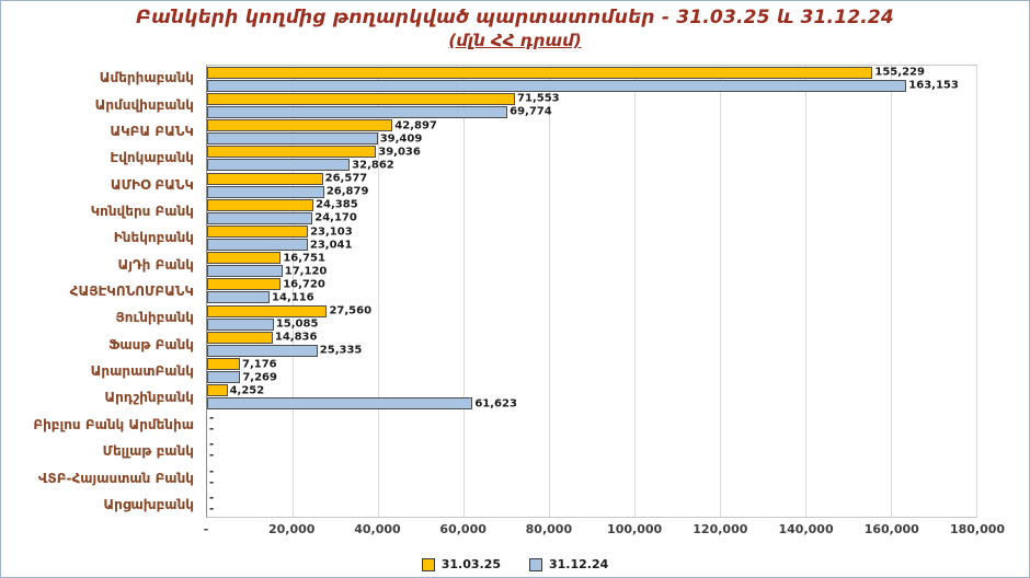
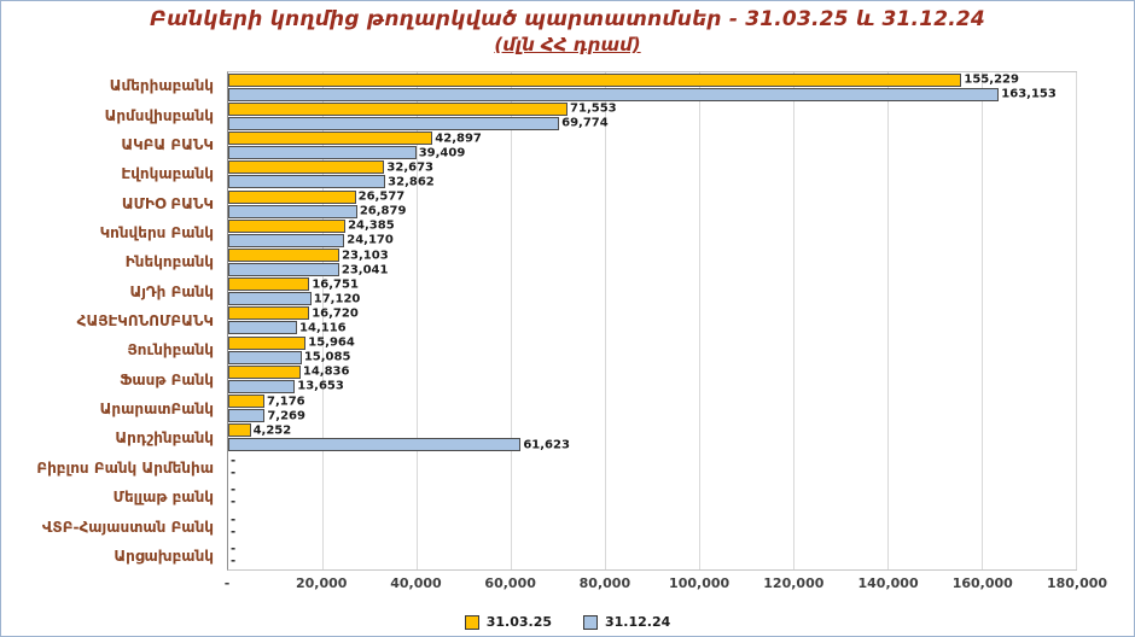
31.03.25/Էվոկաբանկ: 39,036 -> 32,673
31.03.25/Յունիբանկ: 27,560 -> 15,964
31.12.24/Ֆասթ Բանկ: 25,335 -> 13,653
